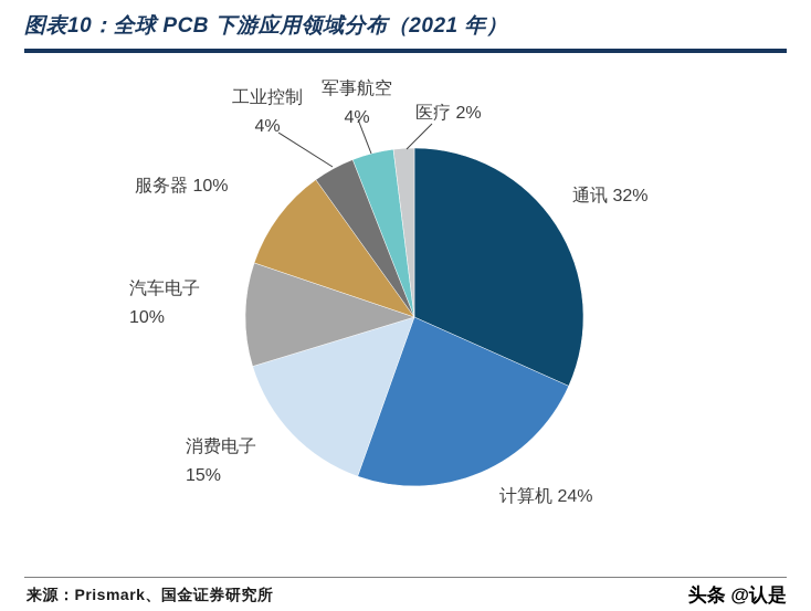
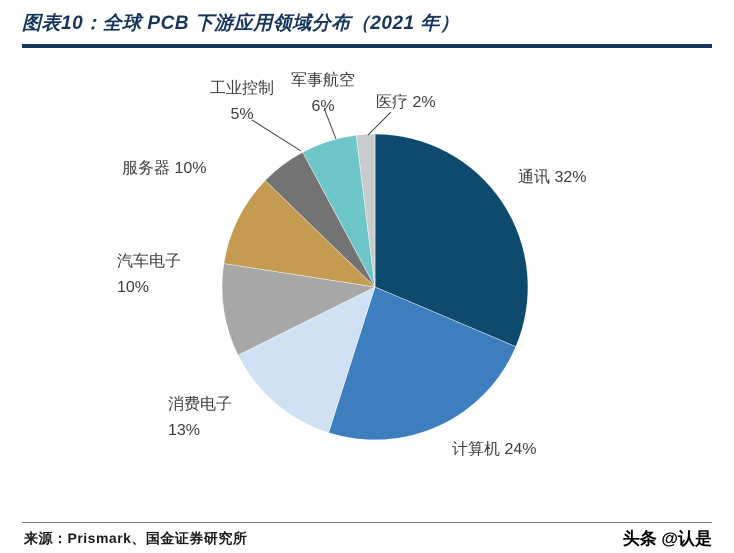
消费电子: 15% -> 13%
工业控制: 4% -> 5%
军事航空: 4% -> 6%
